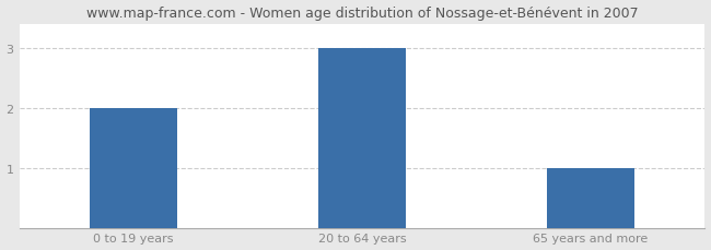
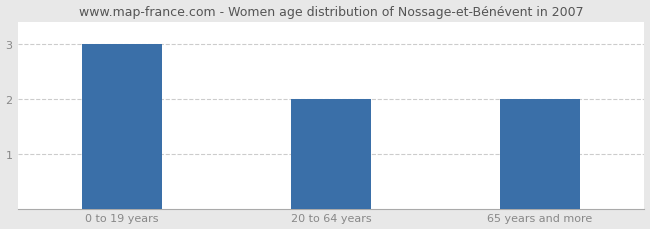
0 to 19 years: 2 -> 3
20 to 64 years: 3 -> 2
65 years and more: 1 -> 2
